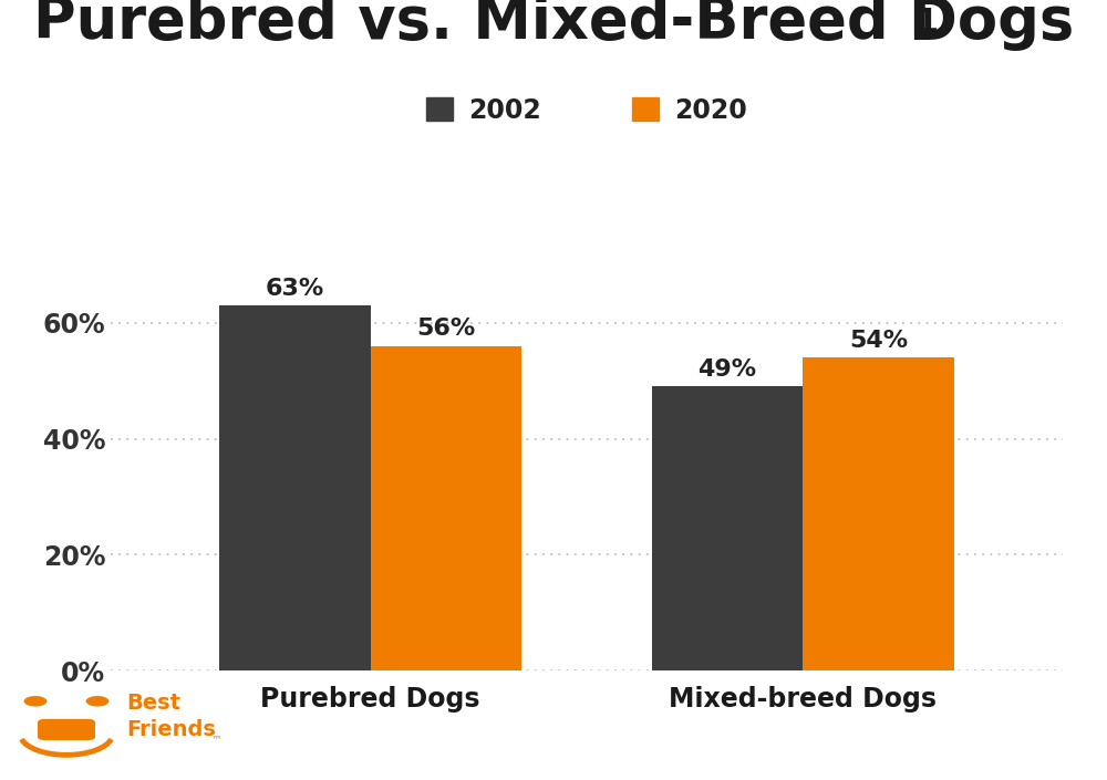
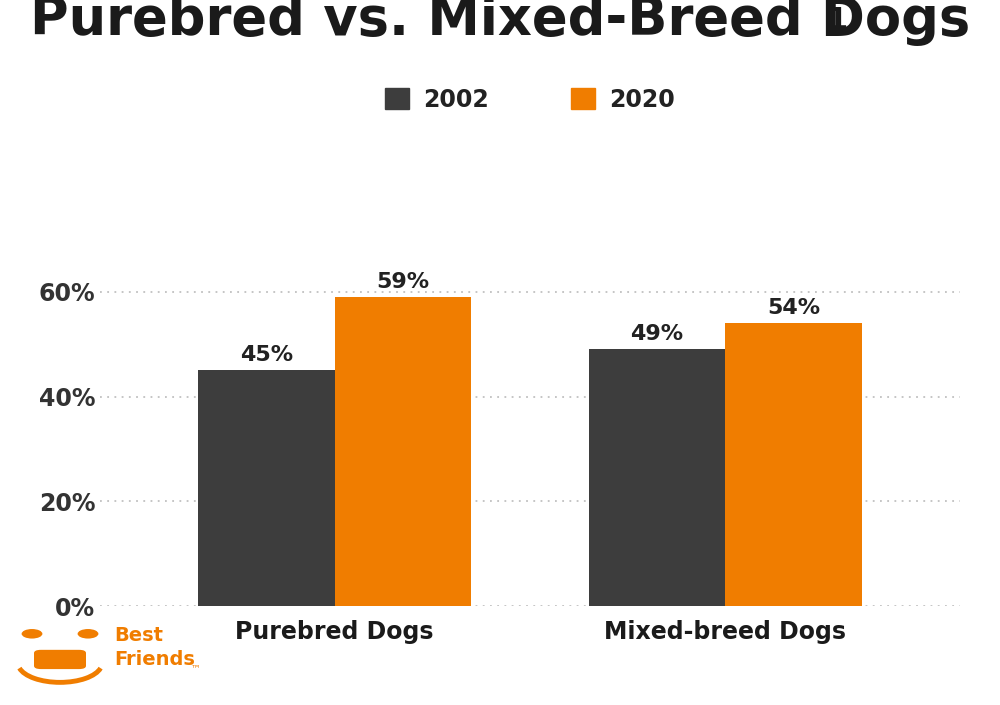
2002/Purebred Dogs: 63% -> 45%
2020/Purebred Dogs: 56% -> 59%
